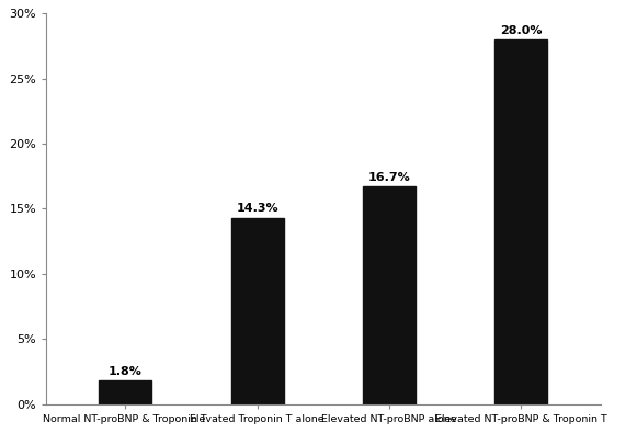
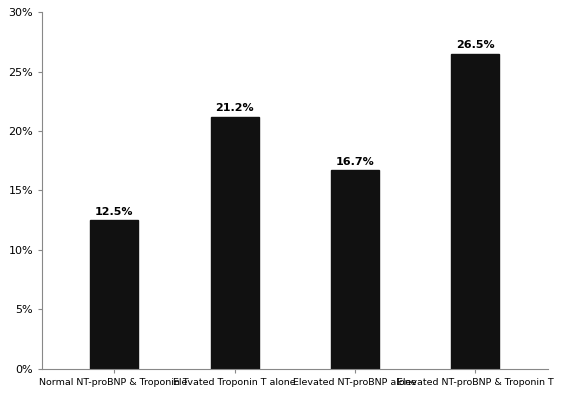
Normal NT-proBNP & Troponin T: 1.8% -> 12.5%
Elevated Troponin T alone: 14.3% -> 21.2%
Elevated NT-proBNP & Troponin T: 28.0% -> 26.5%
